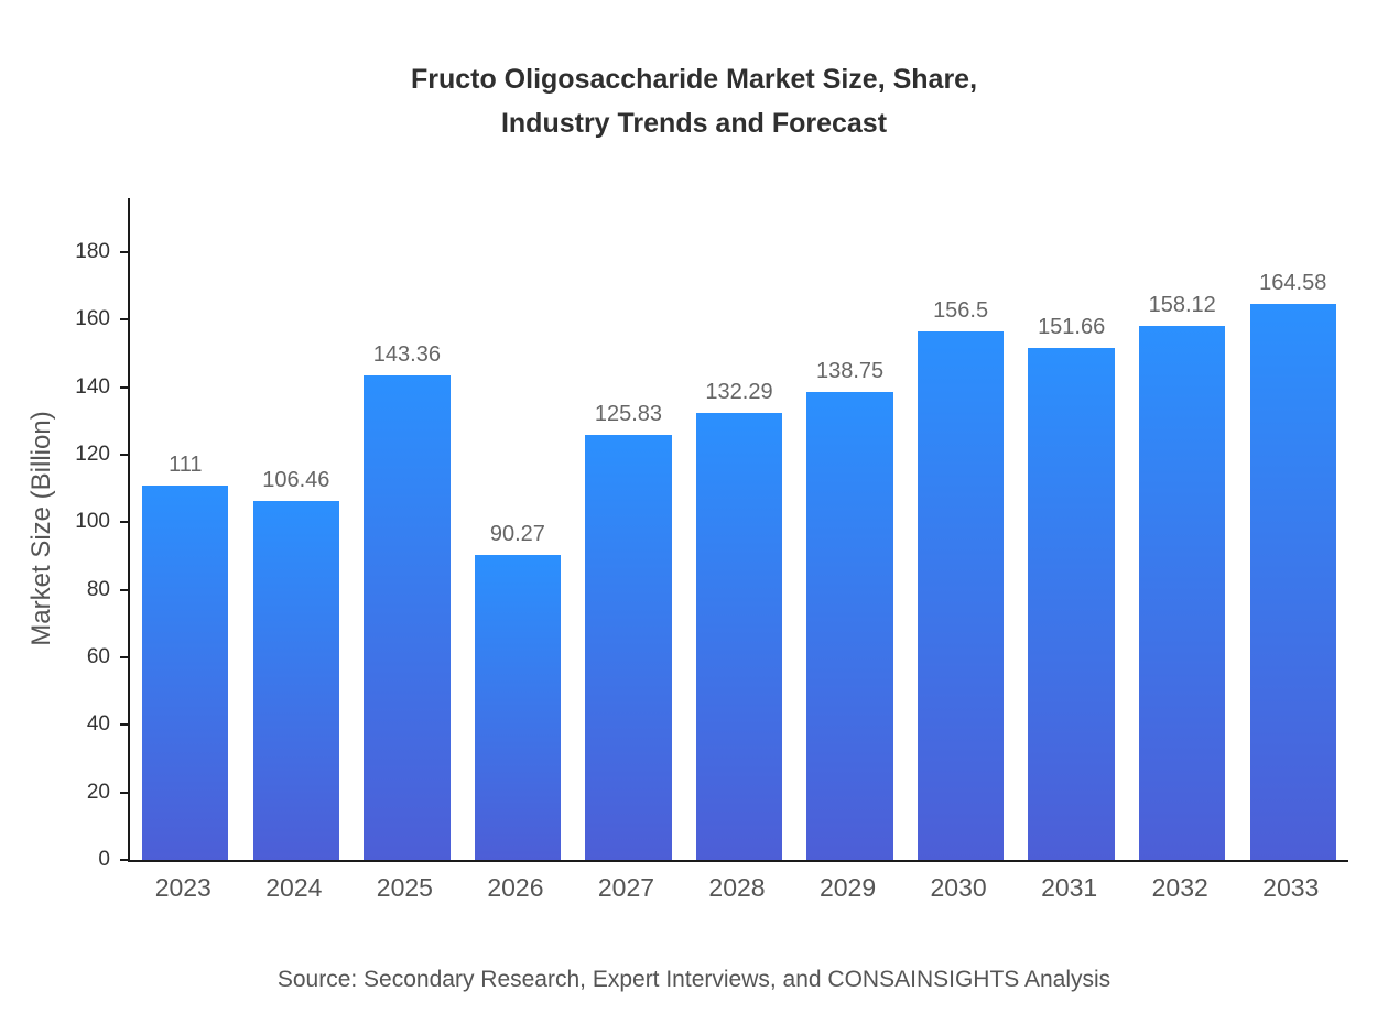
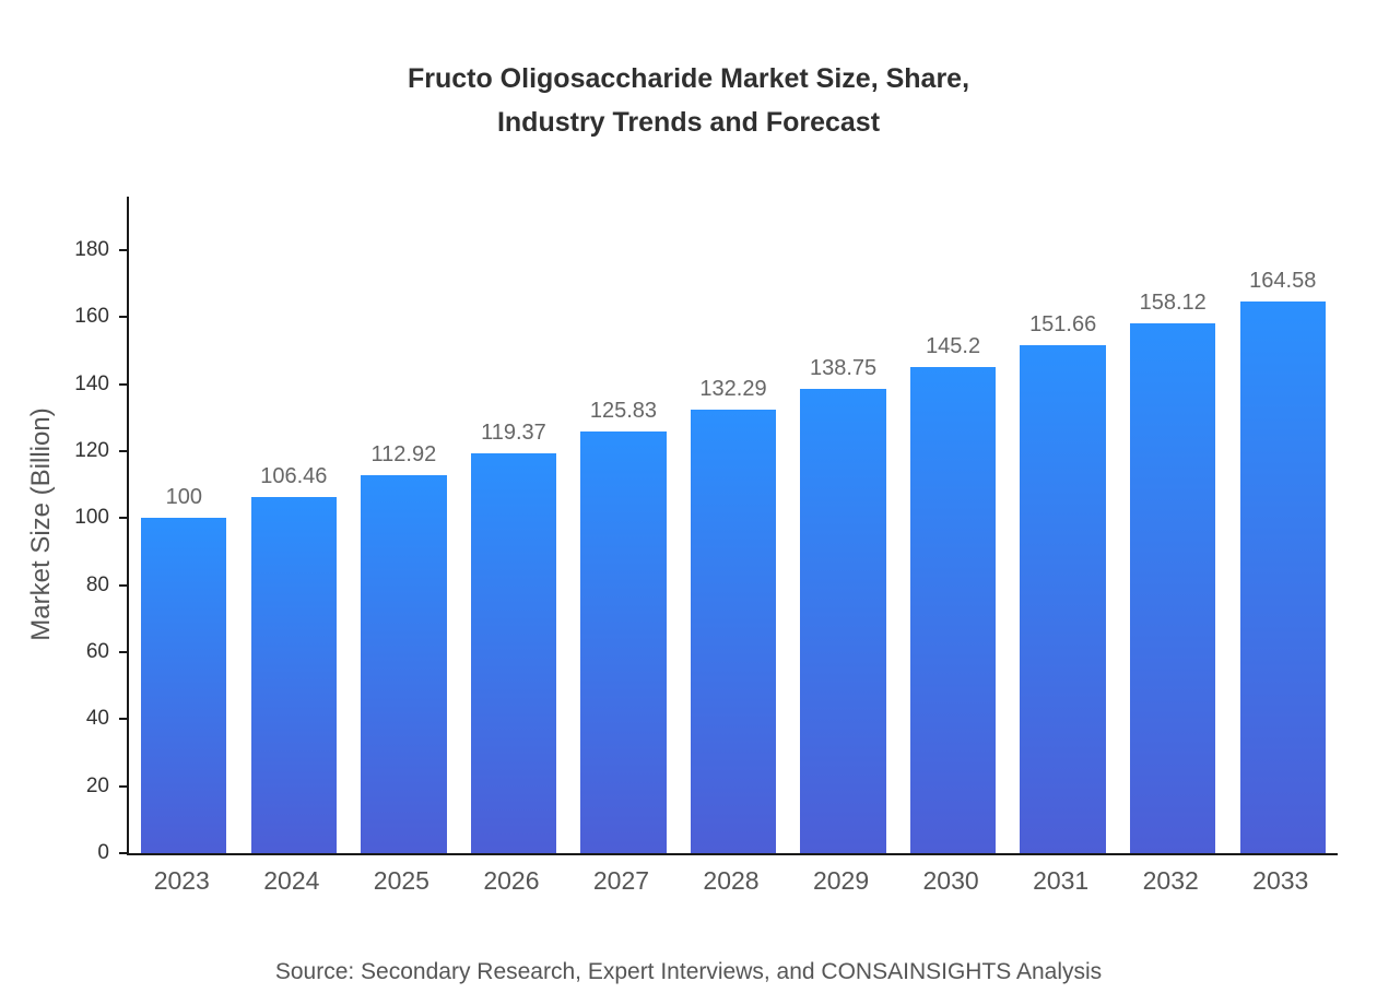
2023: 111 -> 100
2025: 143.36 -> 112.92
2026: 90.27 -> 119.37
2030: 156.5 -> 145.2
